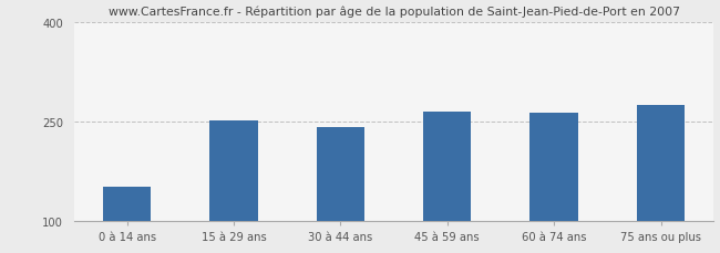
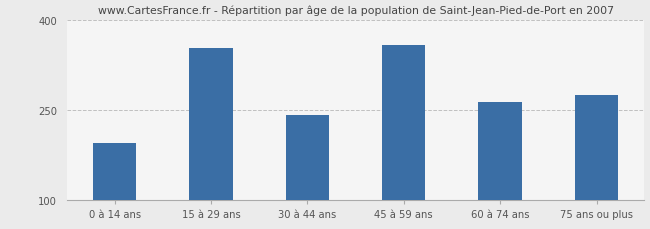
0 à 14 ans: 152 -> 194
15 à 29 ans: 252 -> 354
45 à 59 ans: 265 -> 358
